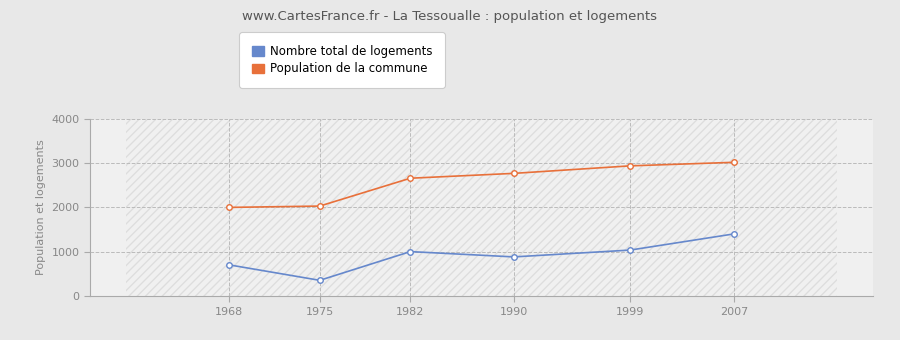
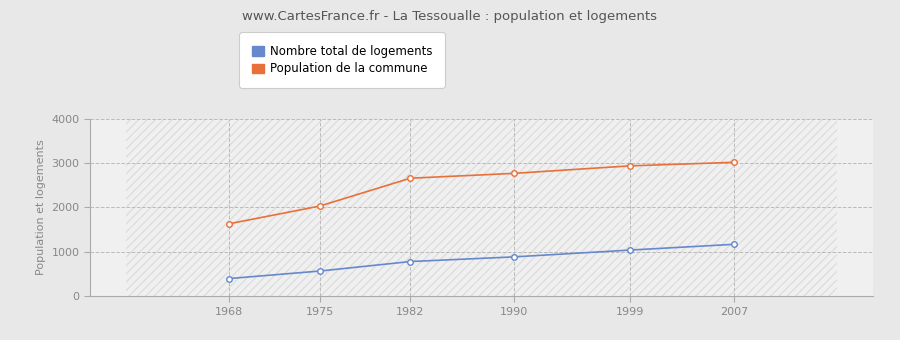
Nombre total de logements/1968: 700 -> 390
Population de la commune/1968: 2000 -> 1630
Nombre total de logements/1975: 350 -> 560
Nombre total de logements/1982: 1000 -> 780
Nombre total de logements/2007: 1400 -> 1160
